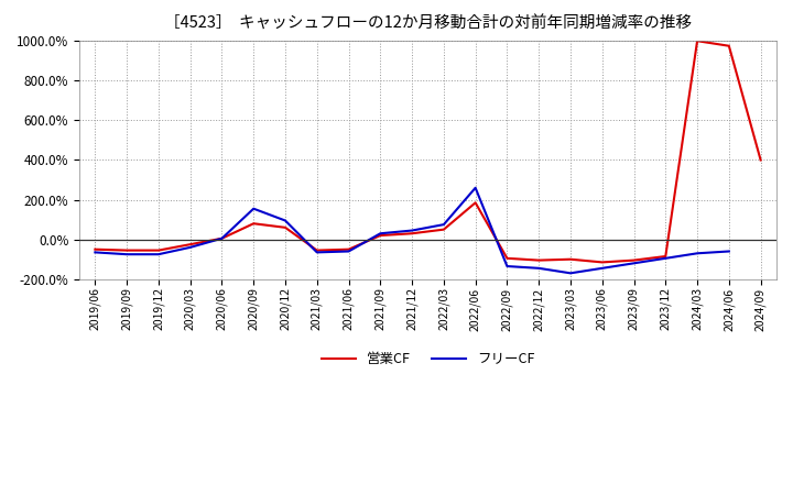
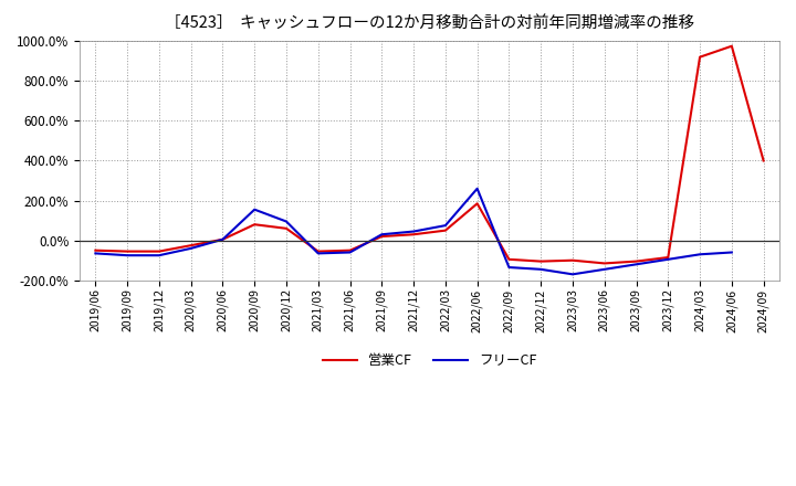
営業CF/2024/03: 1000% -> 920%
